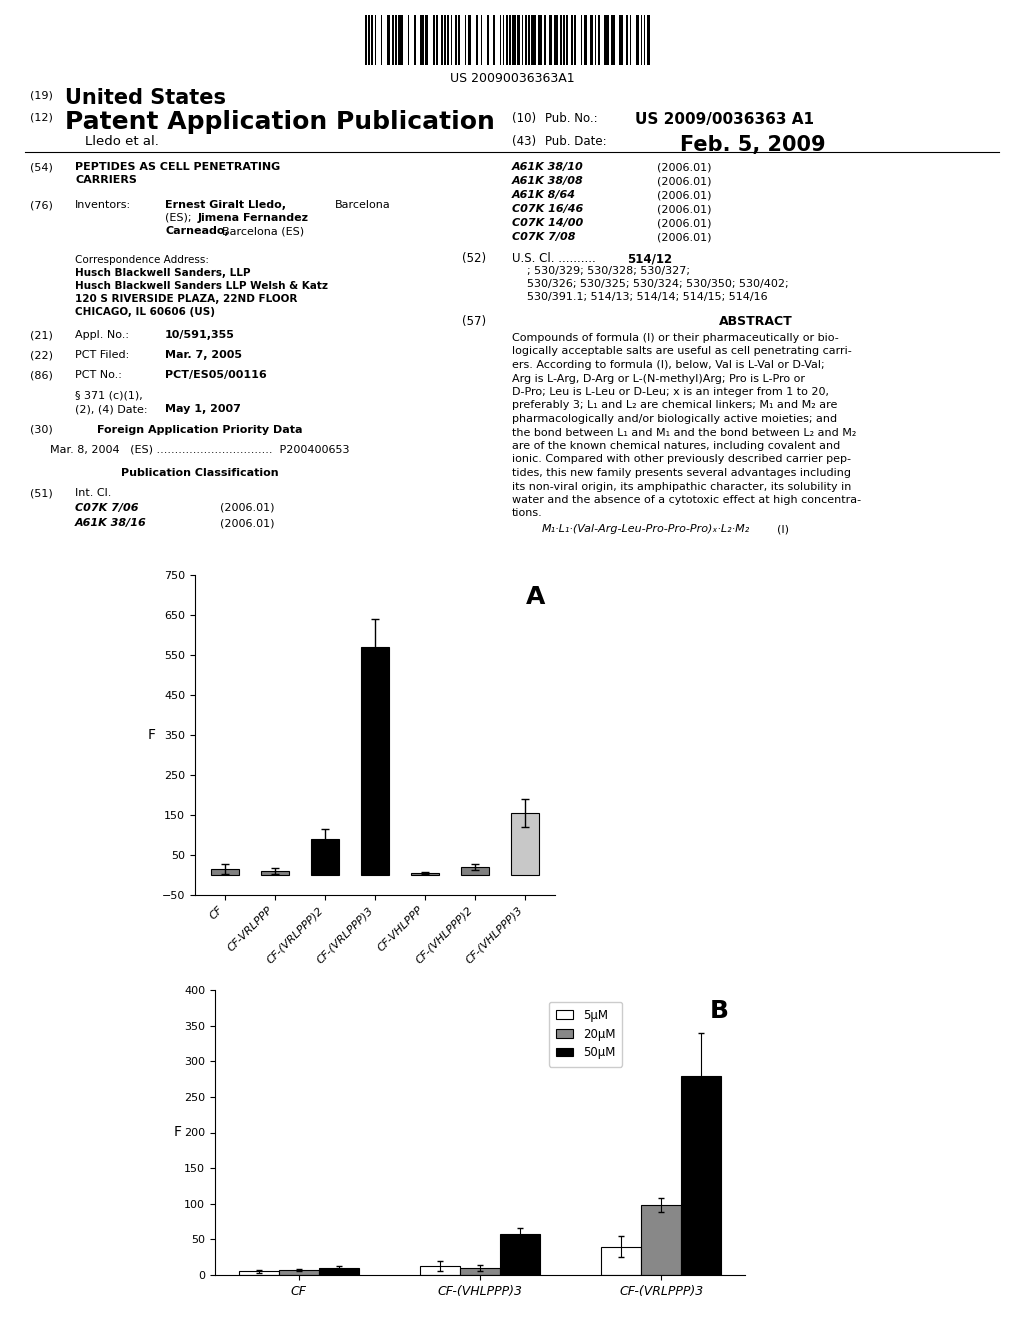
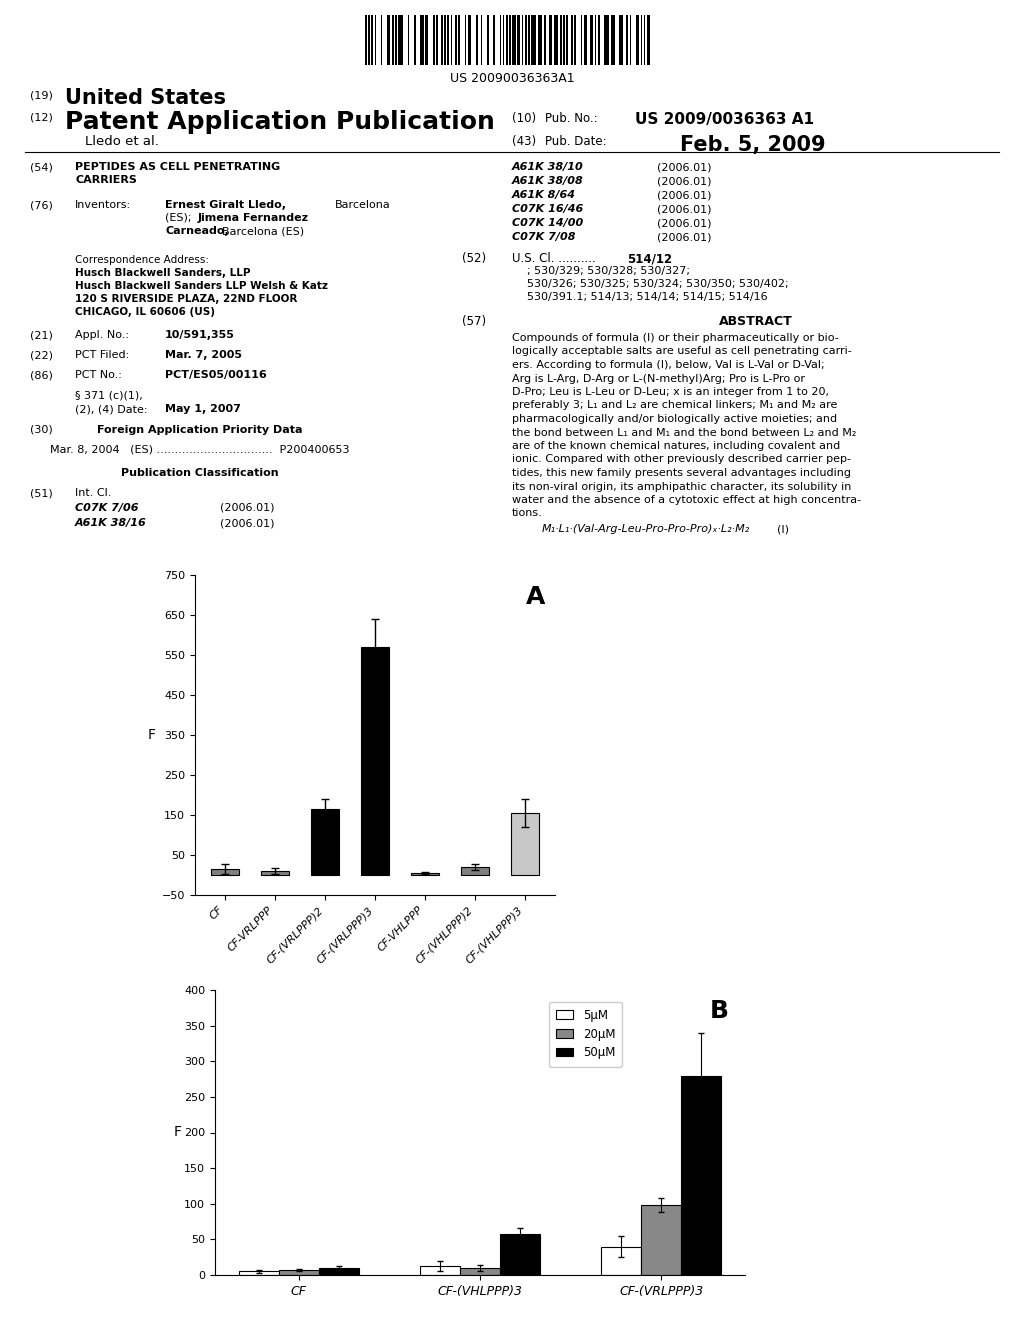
CF-(VRLPPP)2: 90 -> 165
